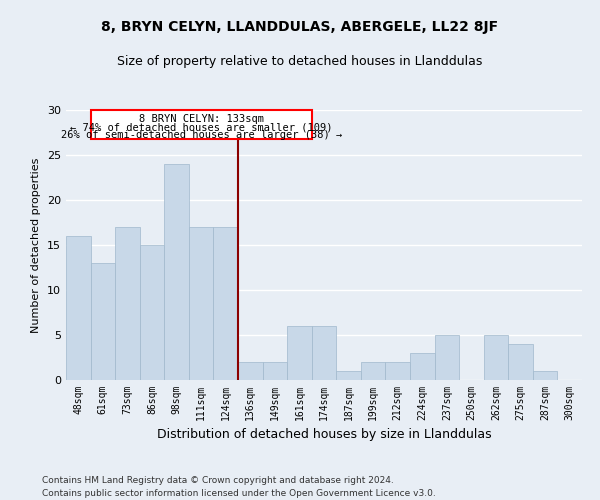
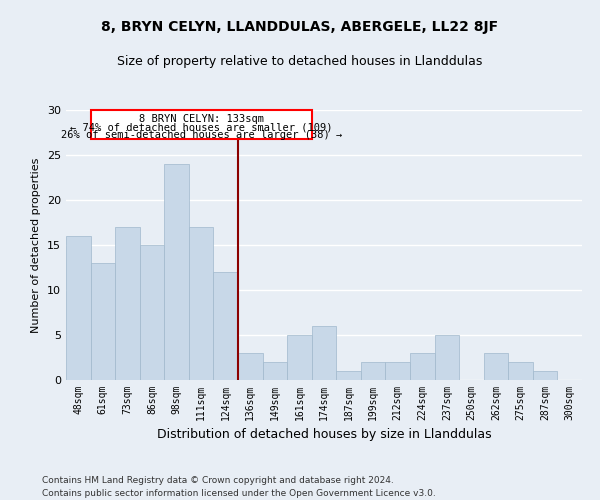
124sqm: 17 -> 12
136sqm: 2 -> 3
161sqm: 6 -> 5
262sqm: 5 -> 3
275sqm: 4 -> 2
